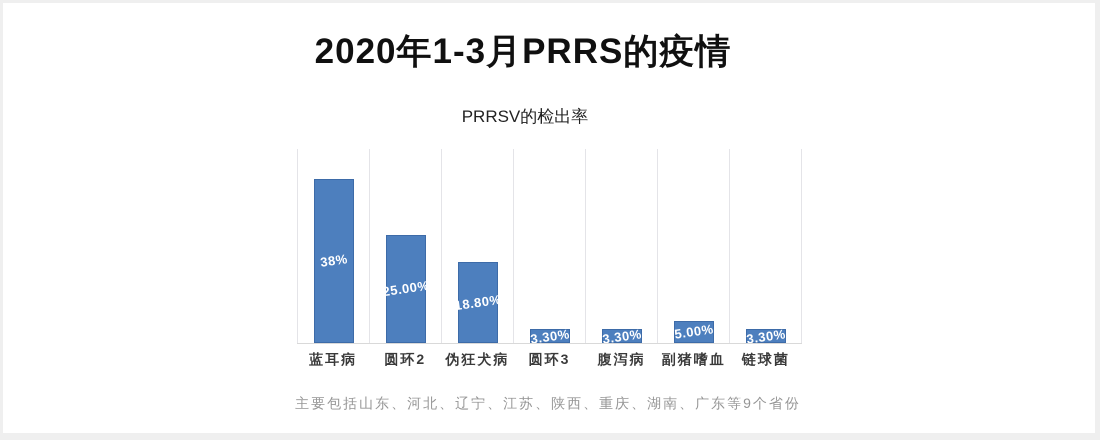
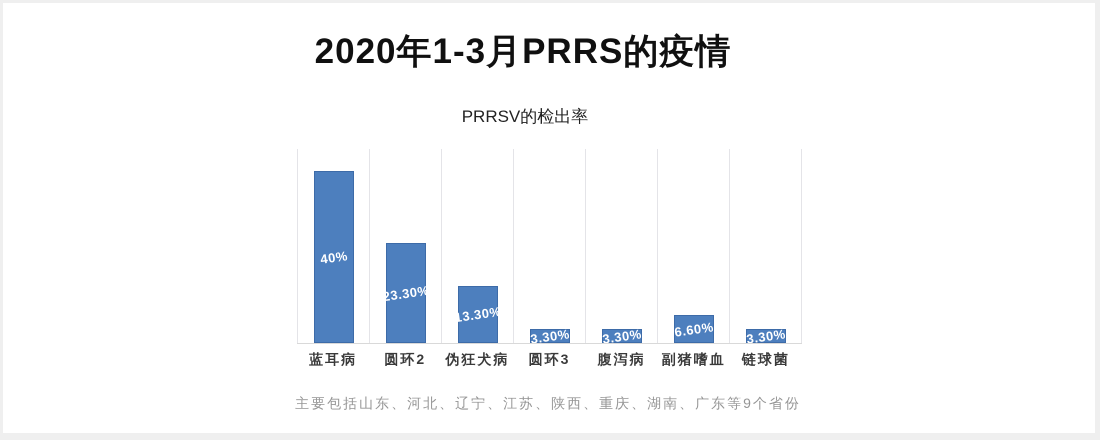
蓝耳病: 38% -> 40%
圆环2: 25.00% -> 23.30%
伪狂犬病: 18.80% -> 13.30%
副猪嗜血: 5.00% -> 6.60%
